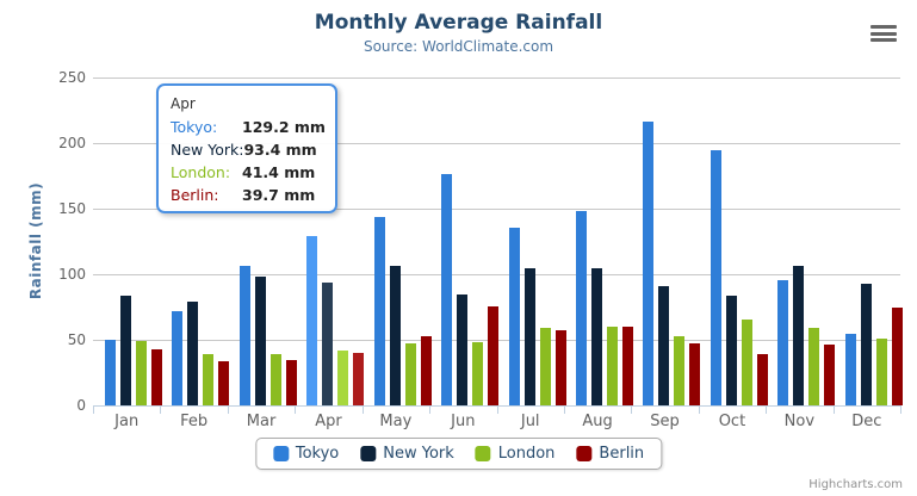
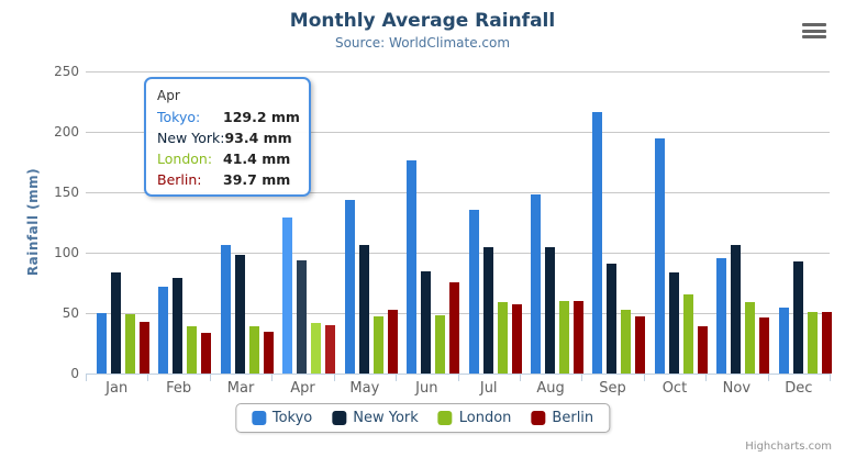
Berlin/Dec: 75 -> 51
